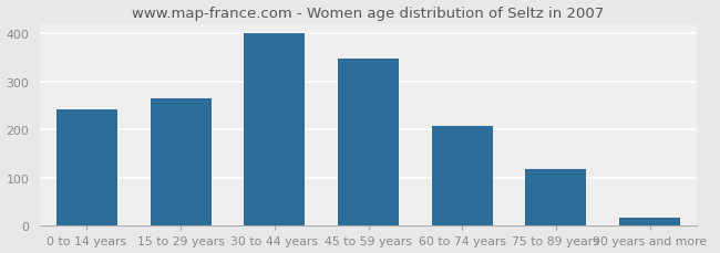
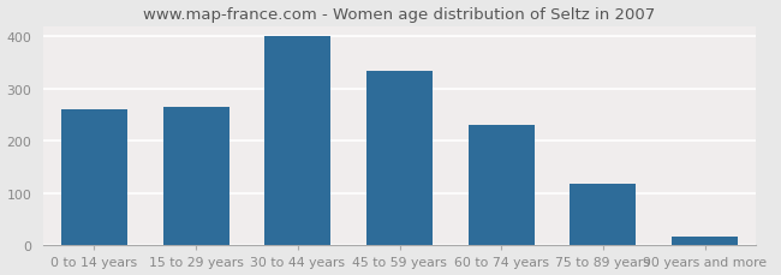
0 to 14 years: 242 -> 260
45 to 59 years: 348 -> 335
60 to 74 years: 208 -> 230
